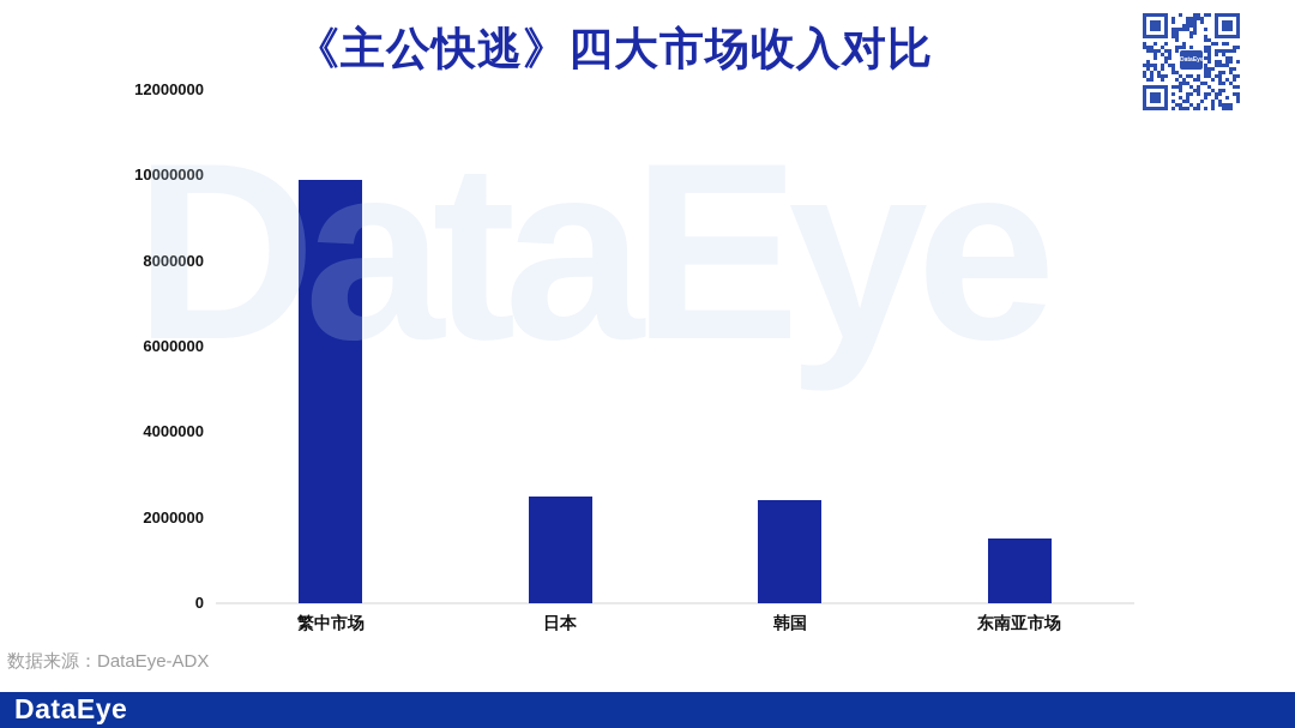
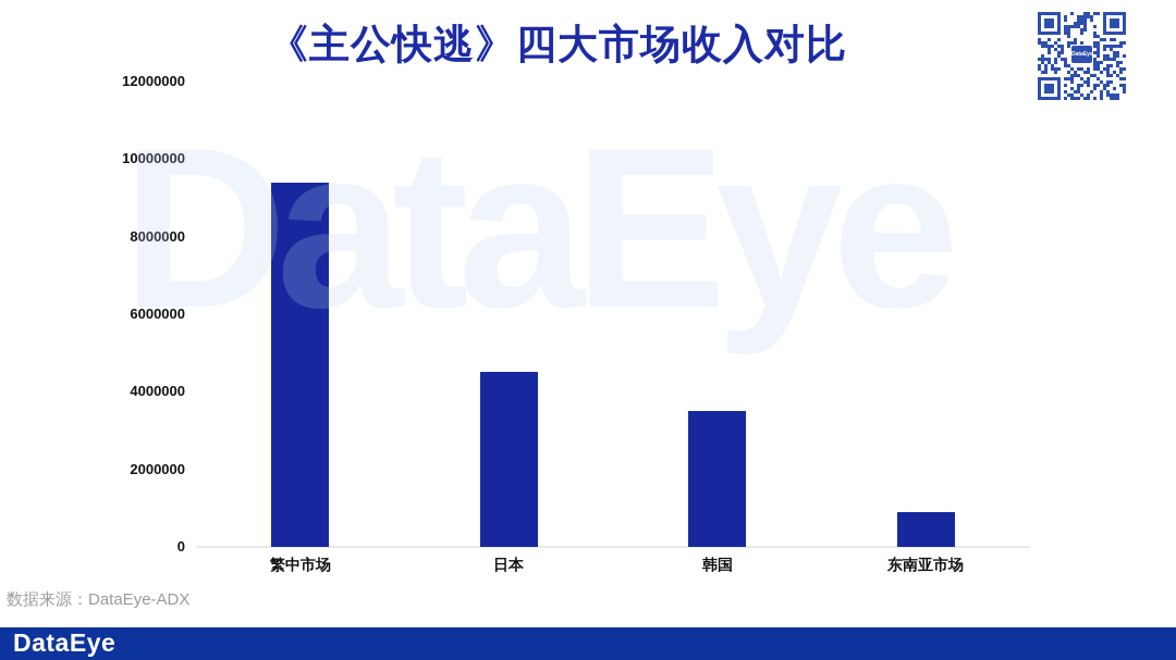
繁中市场: 9900000 -> 9400000
日本: 2500000 -> 4500000
韩国: 2400000 -> 3500000
东南亚市场: 1500000 -> 900000
